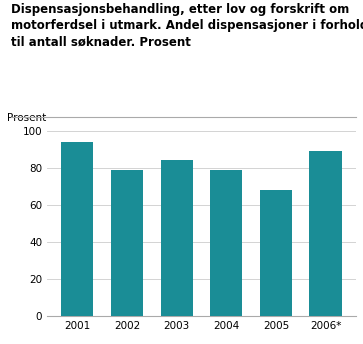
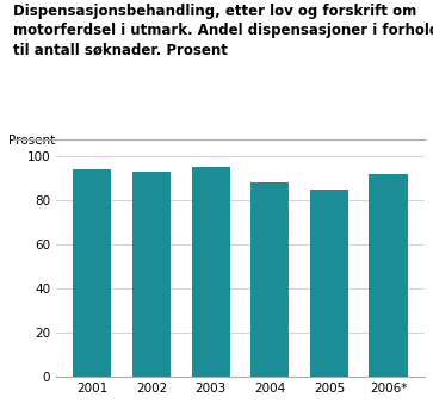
2002: 79 -> 93
2003: 84 -> 95
2004: 79 -> 88
2005: 68 -> 85
2006*: 89 -> 92
